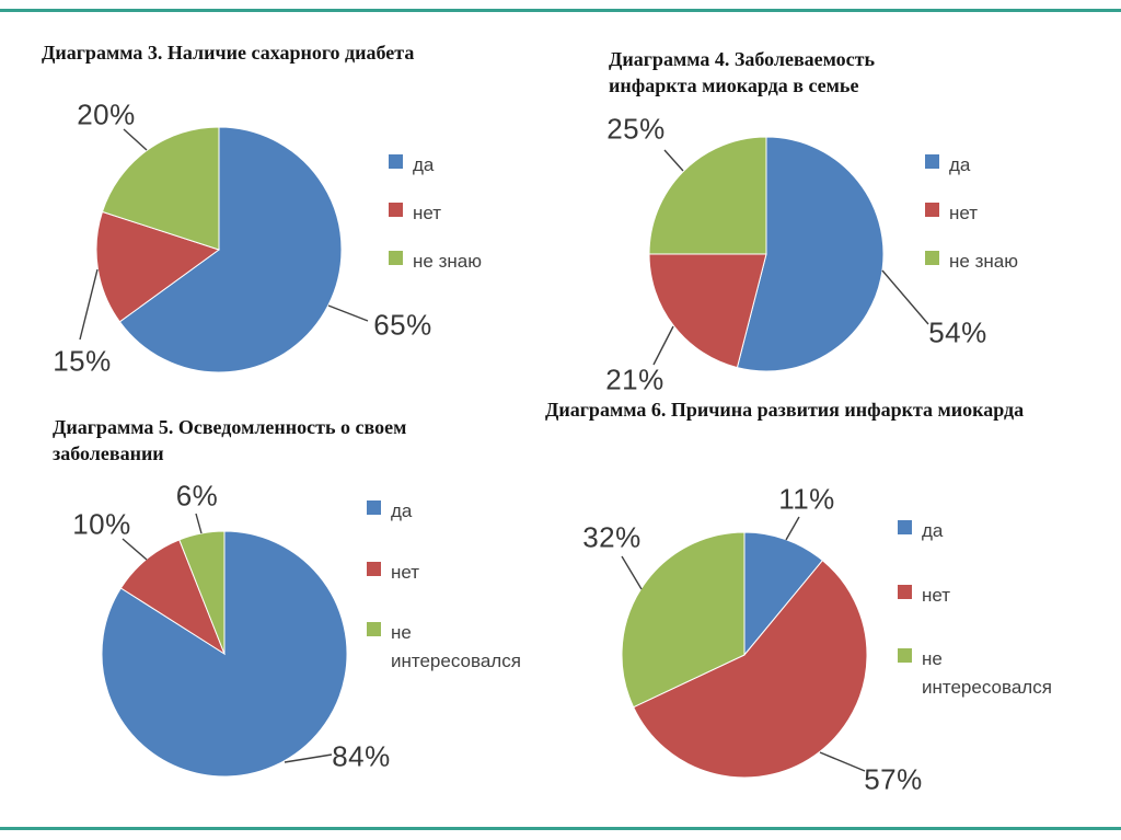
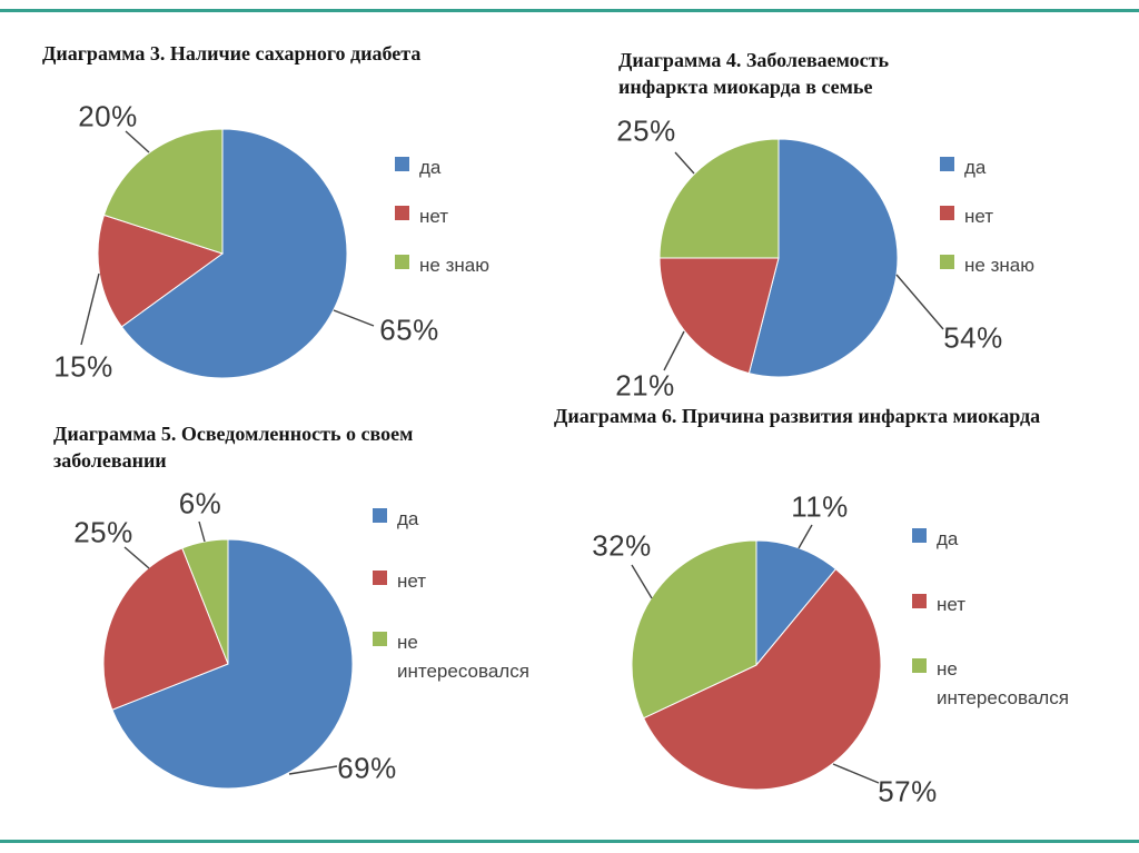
Диаграмма 5. Осведомленность о своем заболевании/да: 84% -> 69%
Диаграмма 5. Осведомленность о своем заболевании/нет: 10% -> 25%
